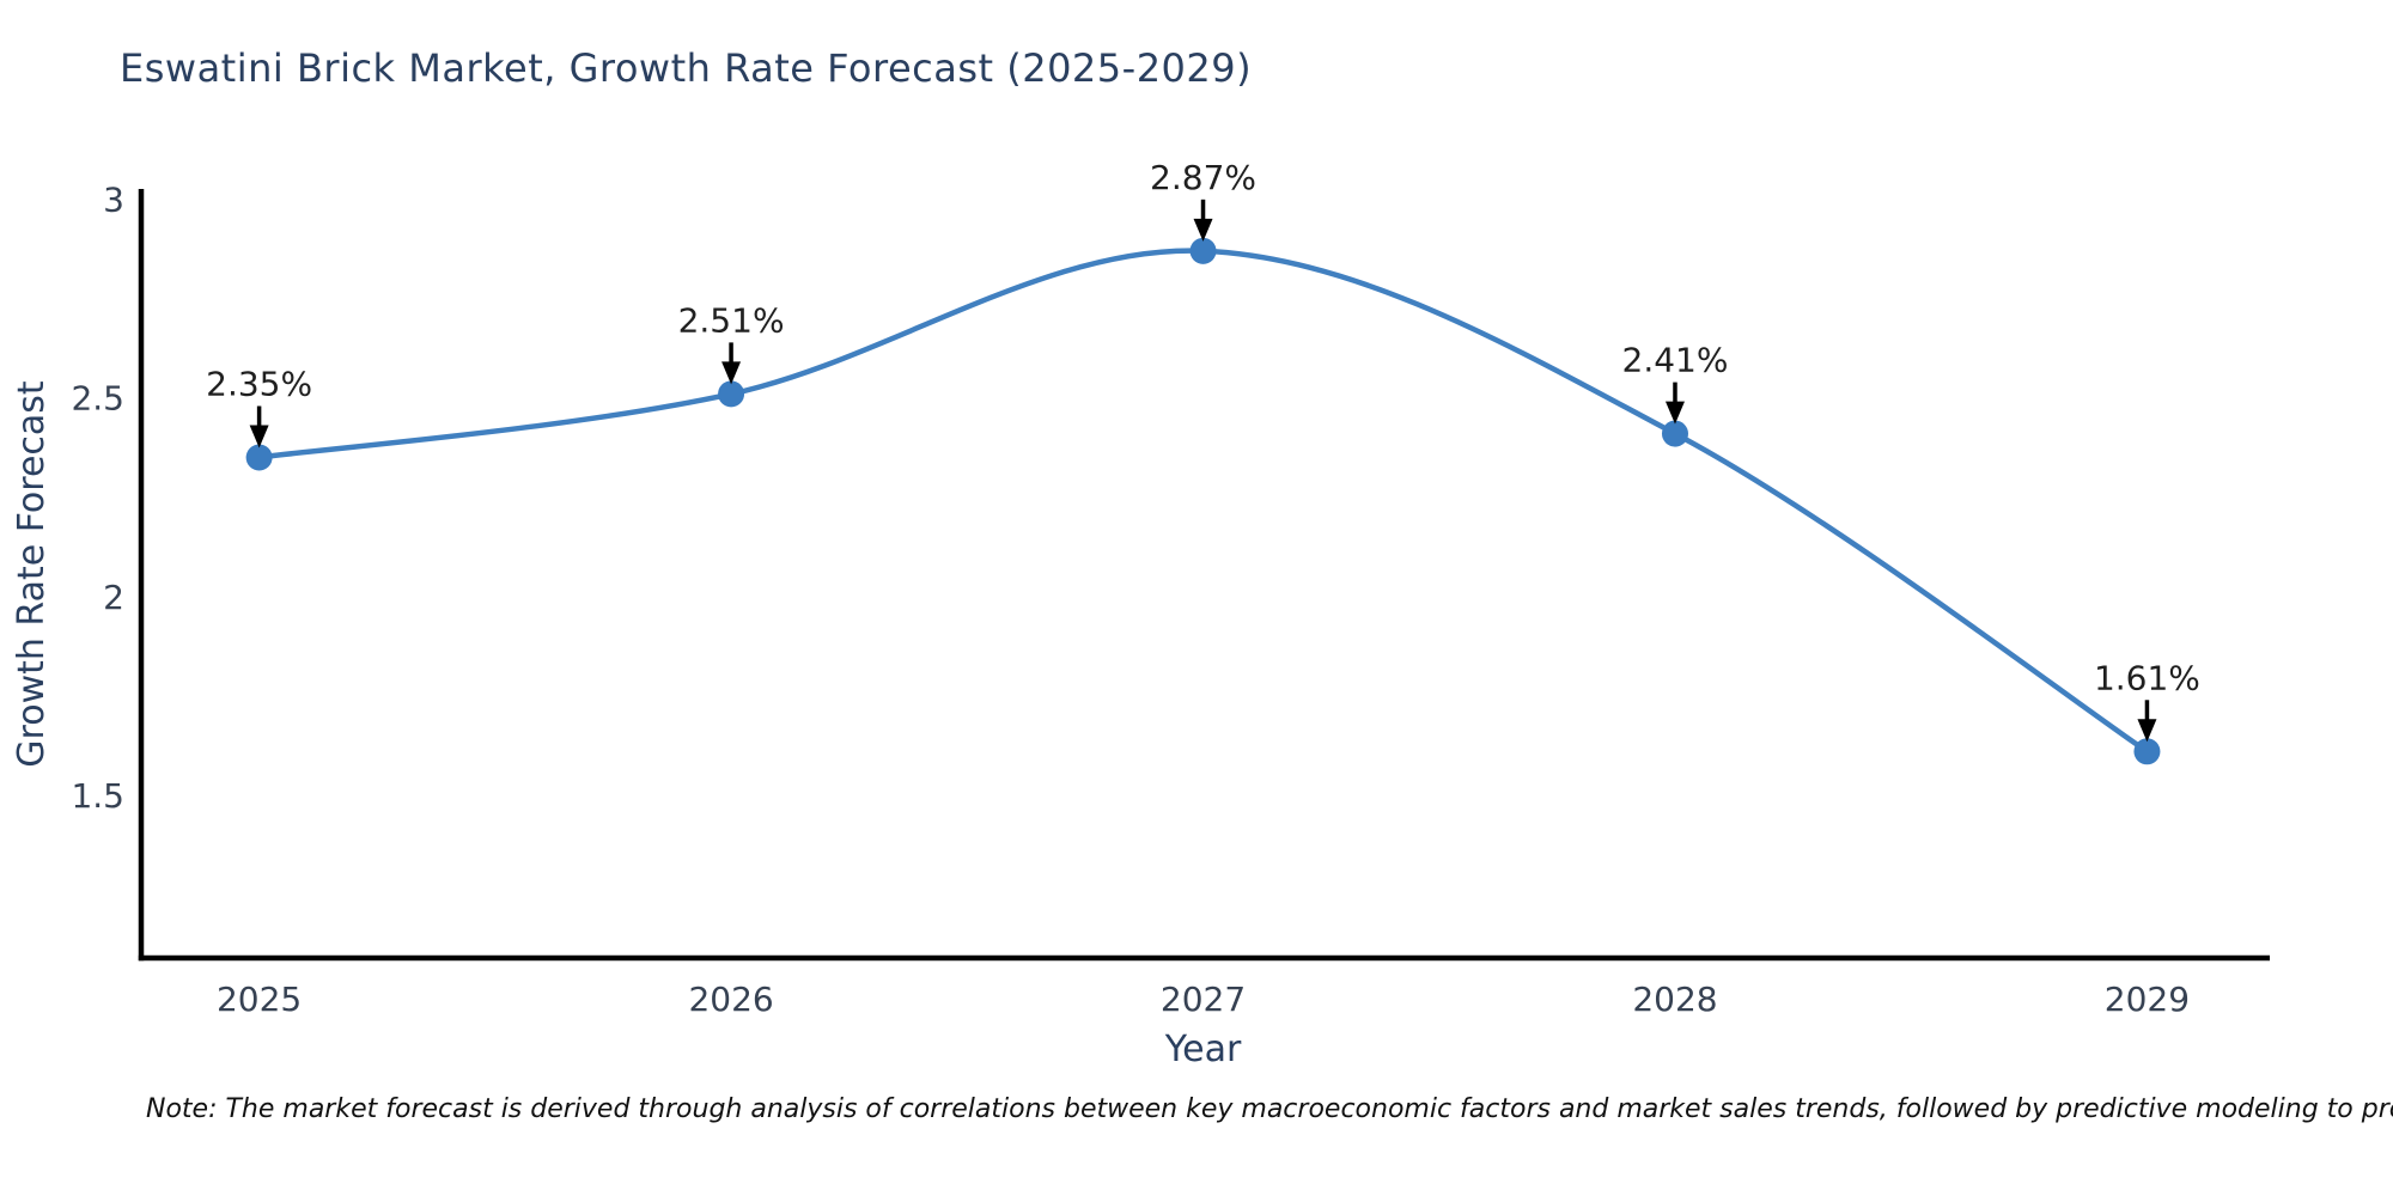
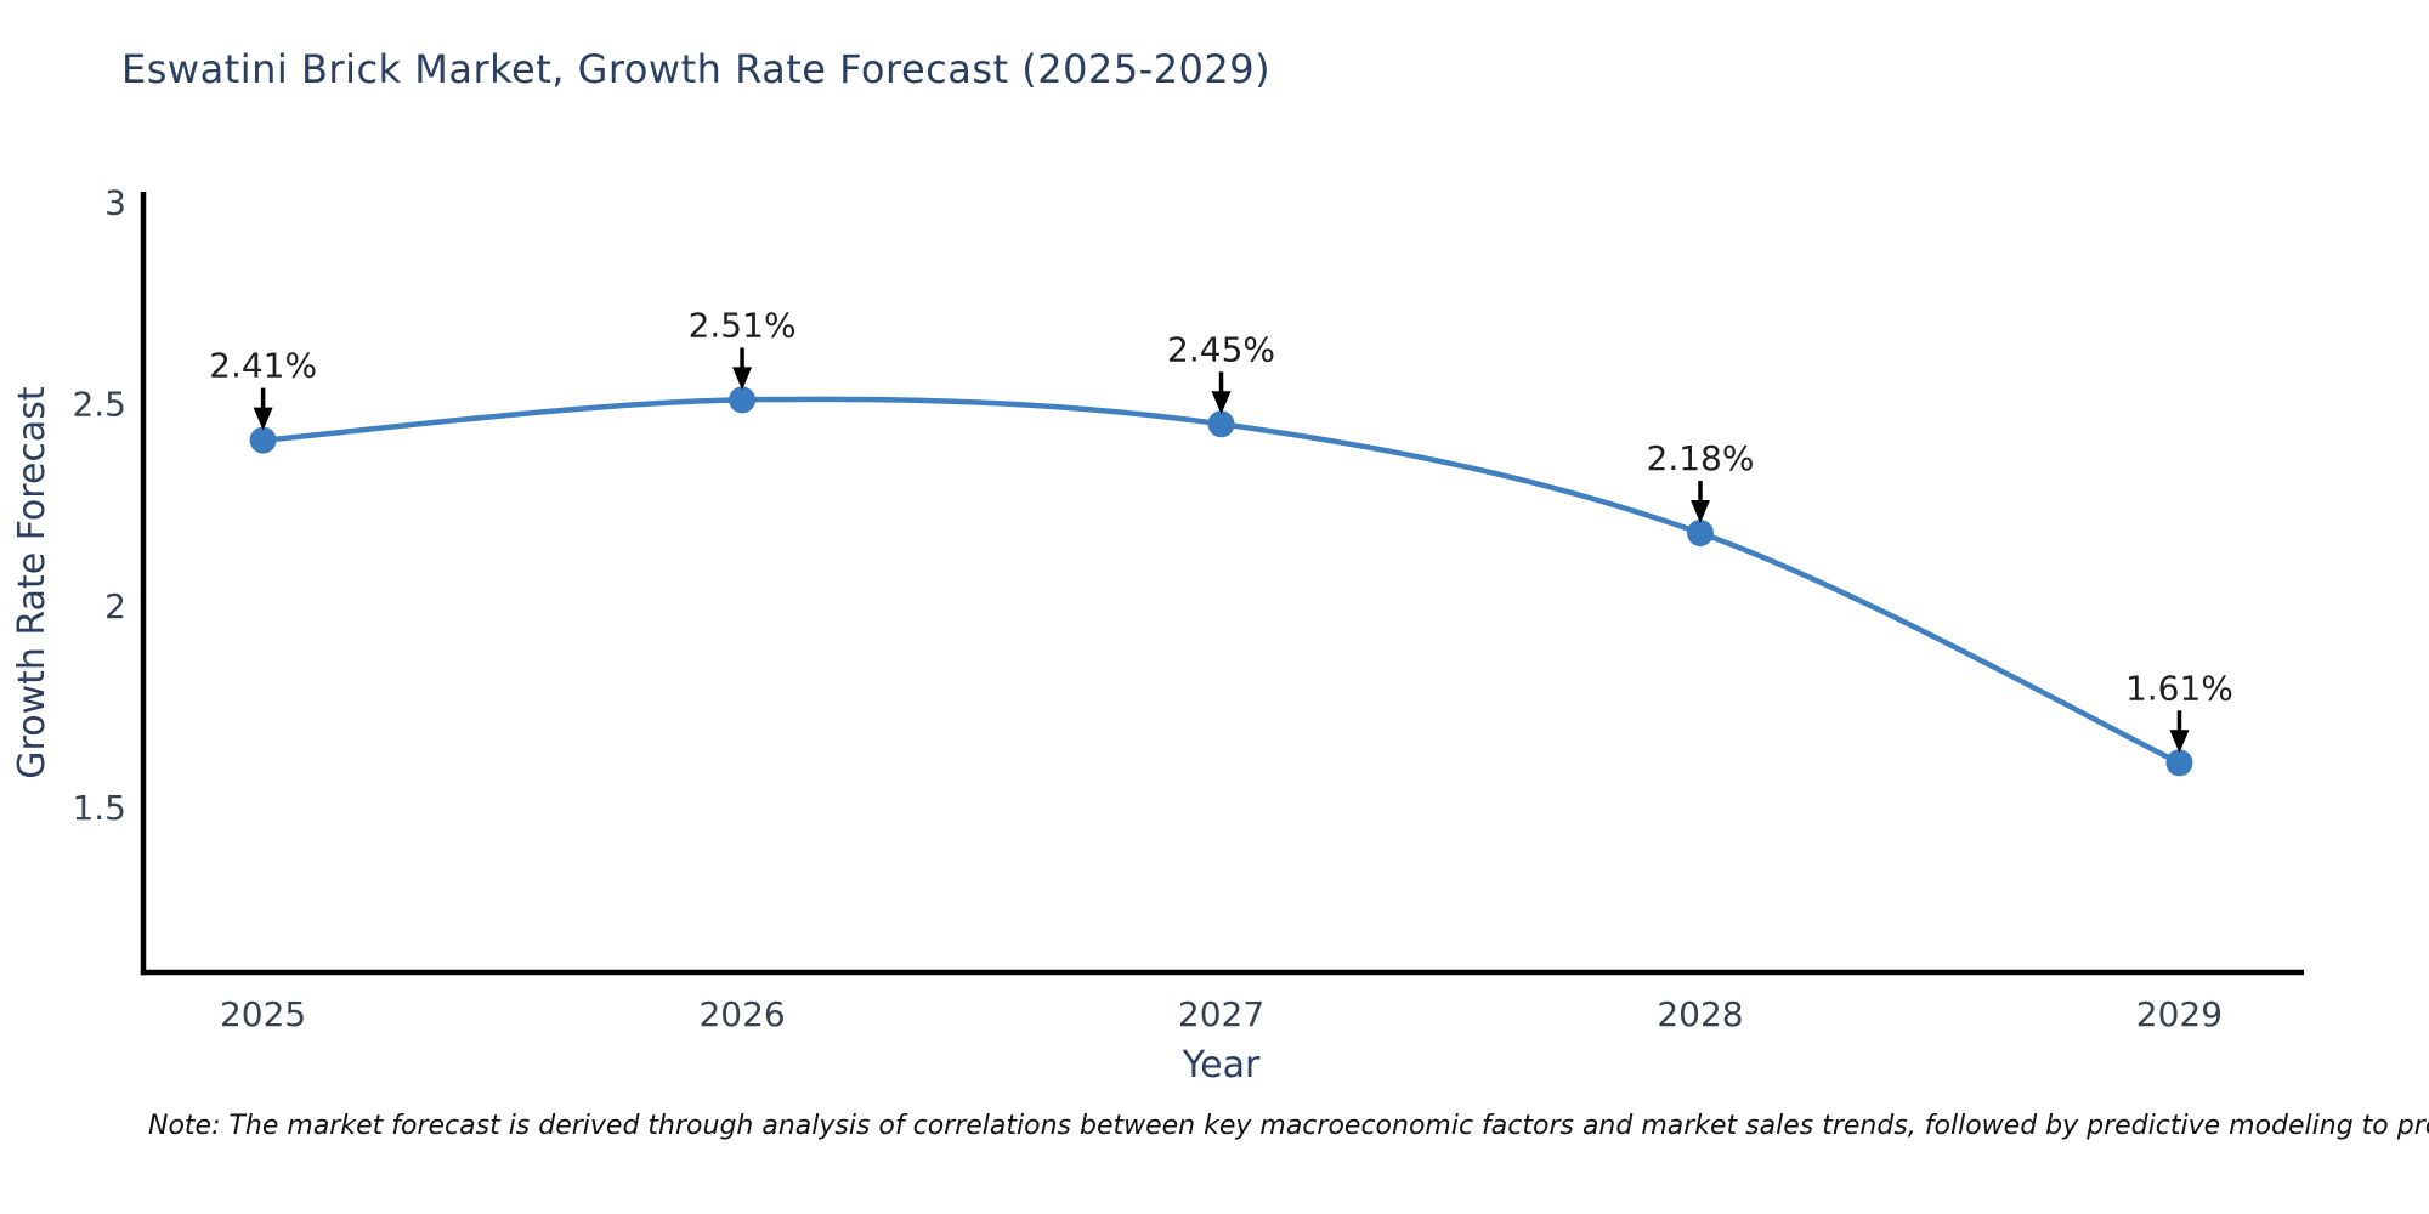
2025: 2.35% -> 2.41%
2027: 2.87% -> 2.45%
2028: 2.41% -> 2.18%
